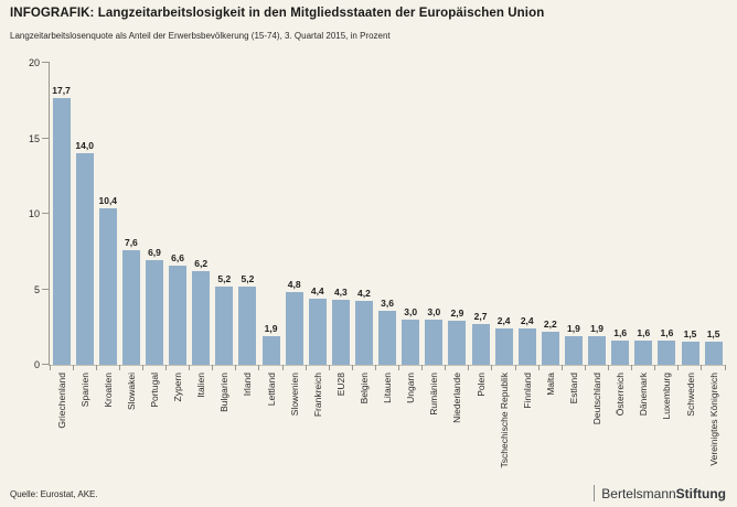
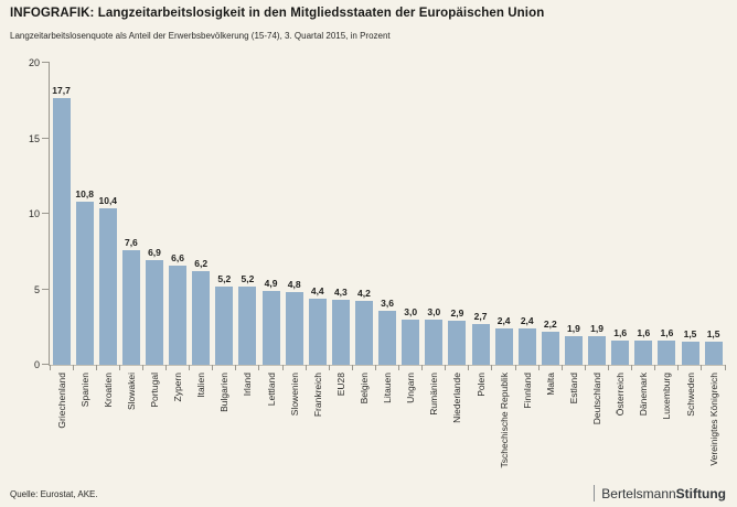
Spanien: 14,0 -> 10,8
Lettland: 1,9 -> 4,9
